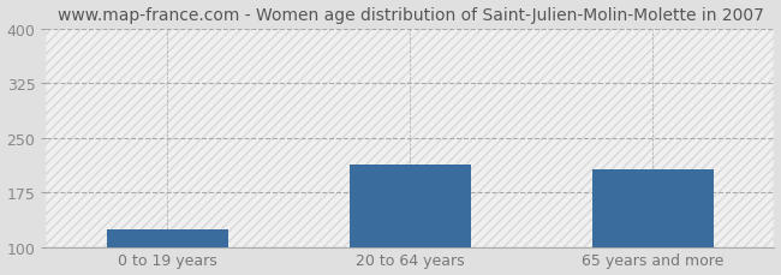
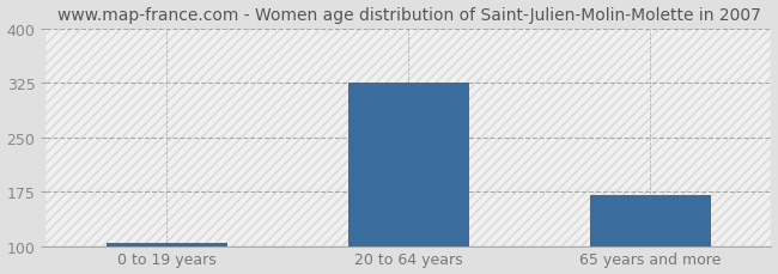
0 to 19 years: 124 -> 104
20 to 64 years: 214 -> 326
65 years and more: 206 -> 171
